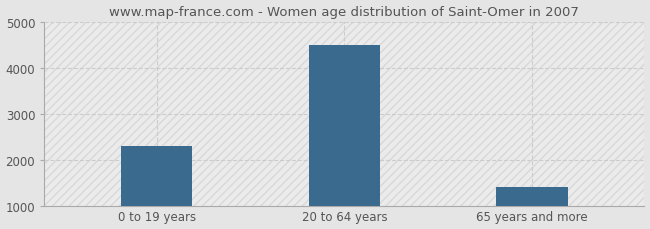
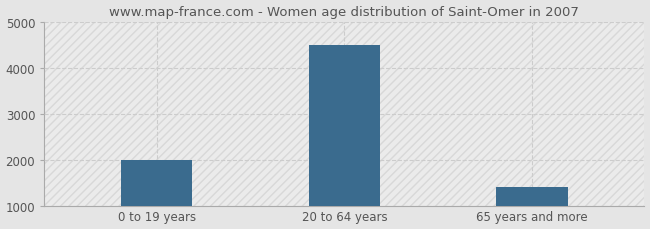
0 to 19 years: 2300 -> 2000
